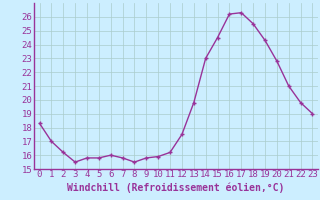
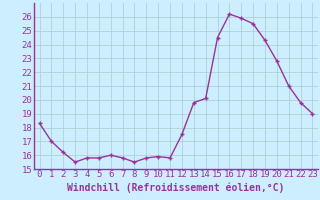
11: 16.2 -> 15.8
14: 23.0 -> 20.1
17: 26.3 -> 25.9
